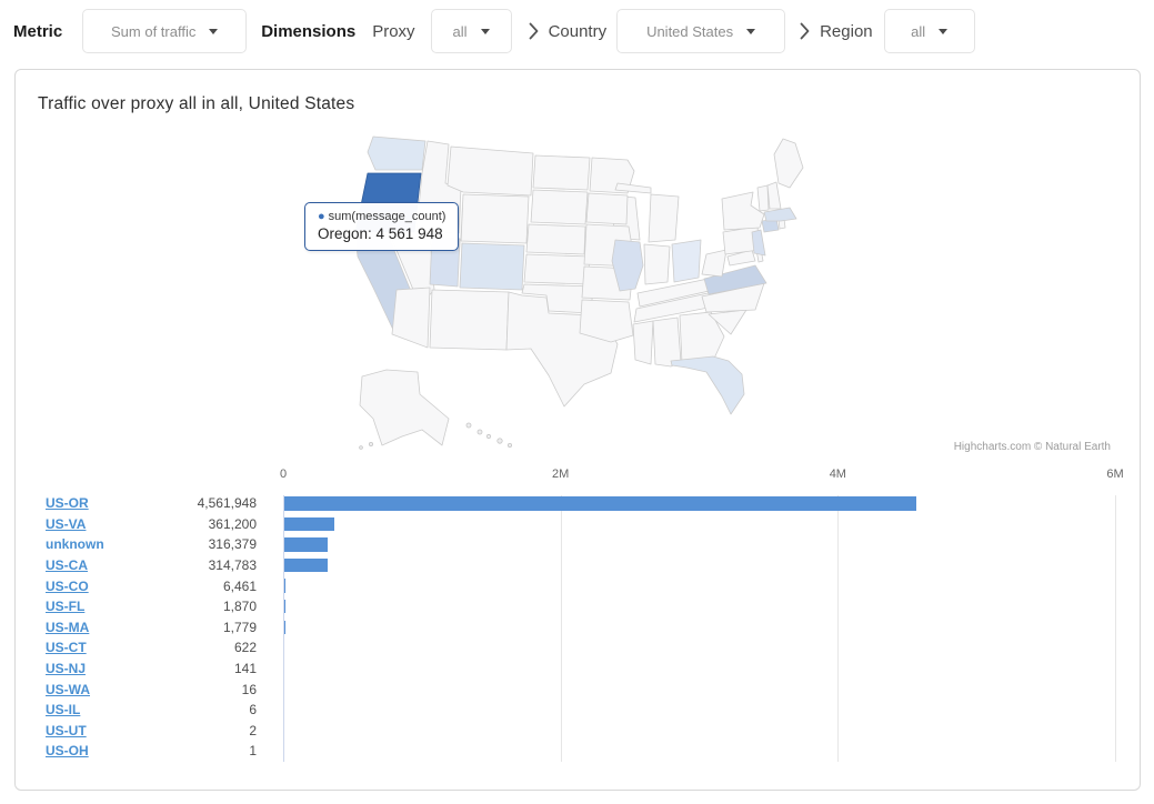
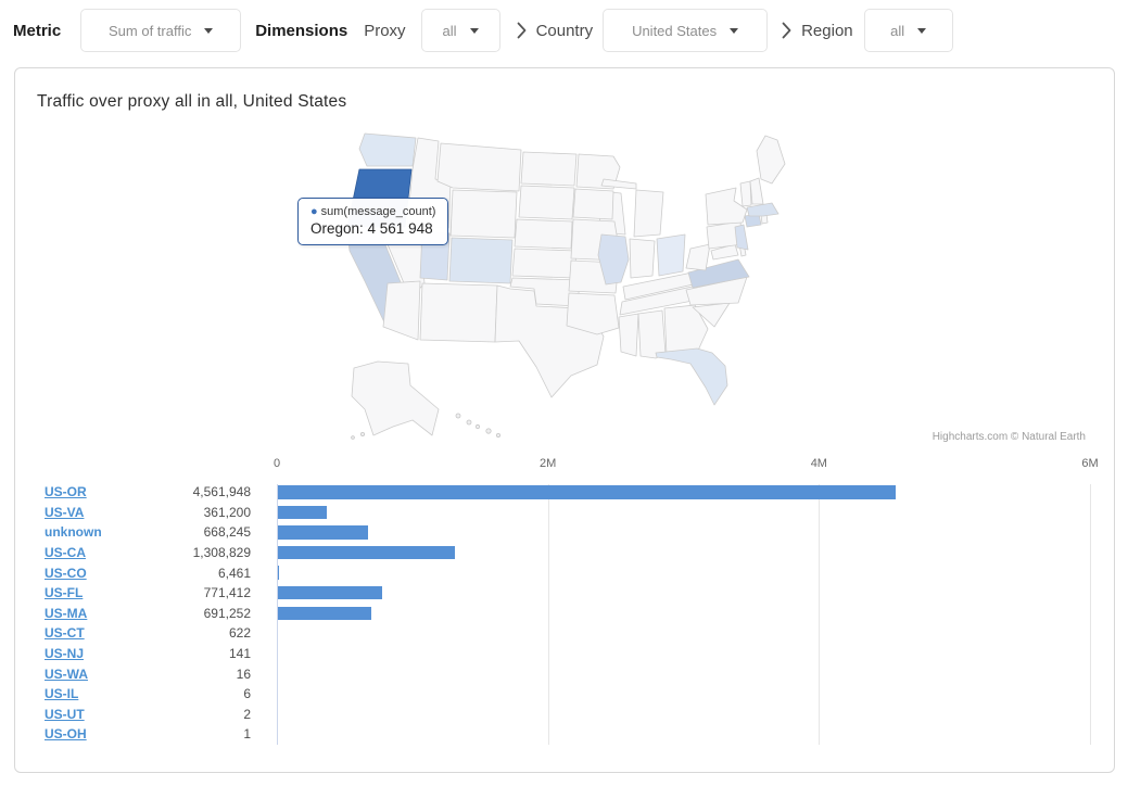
unknown: 316,379 -> 668,245
US-CA: 314,783 -> 1,308,829
US-FL: 1,870 -> 771,412
US-MA: 1,779 -> 691,252
